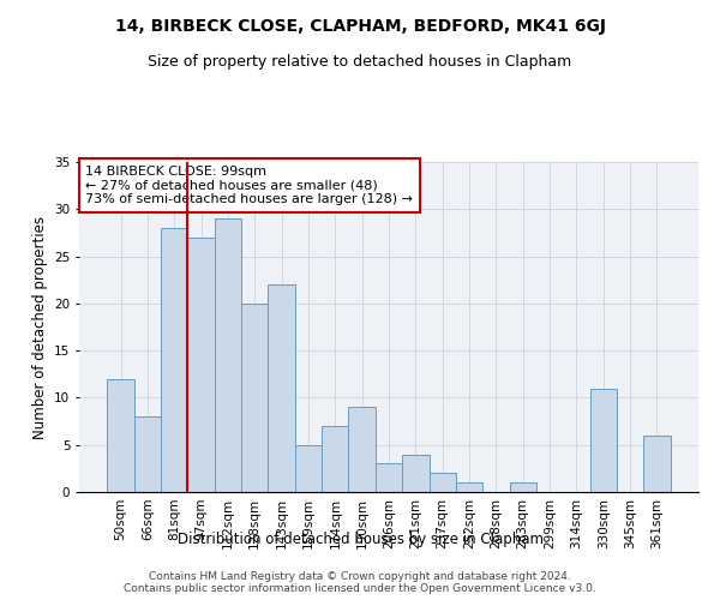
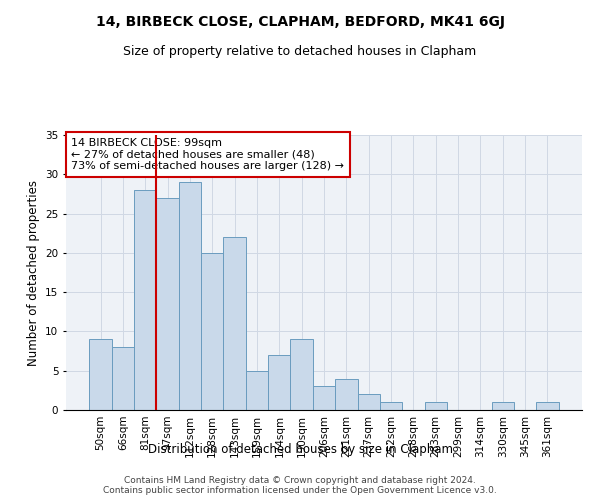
50sqm: 12 -> 9
330sqm: 11 -> 1
361sqm: 6 -> 1
